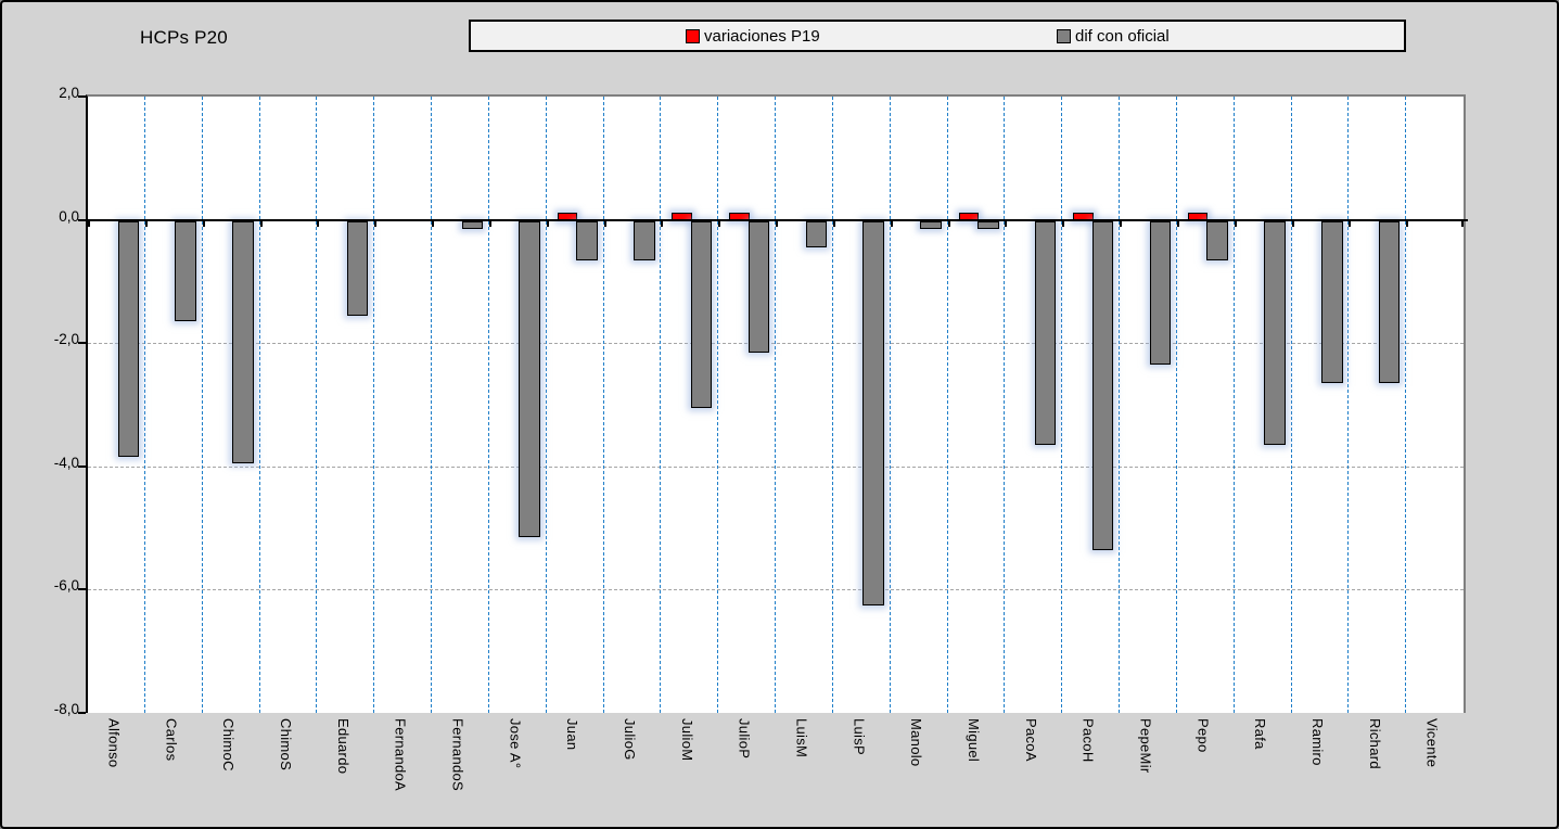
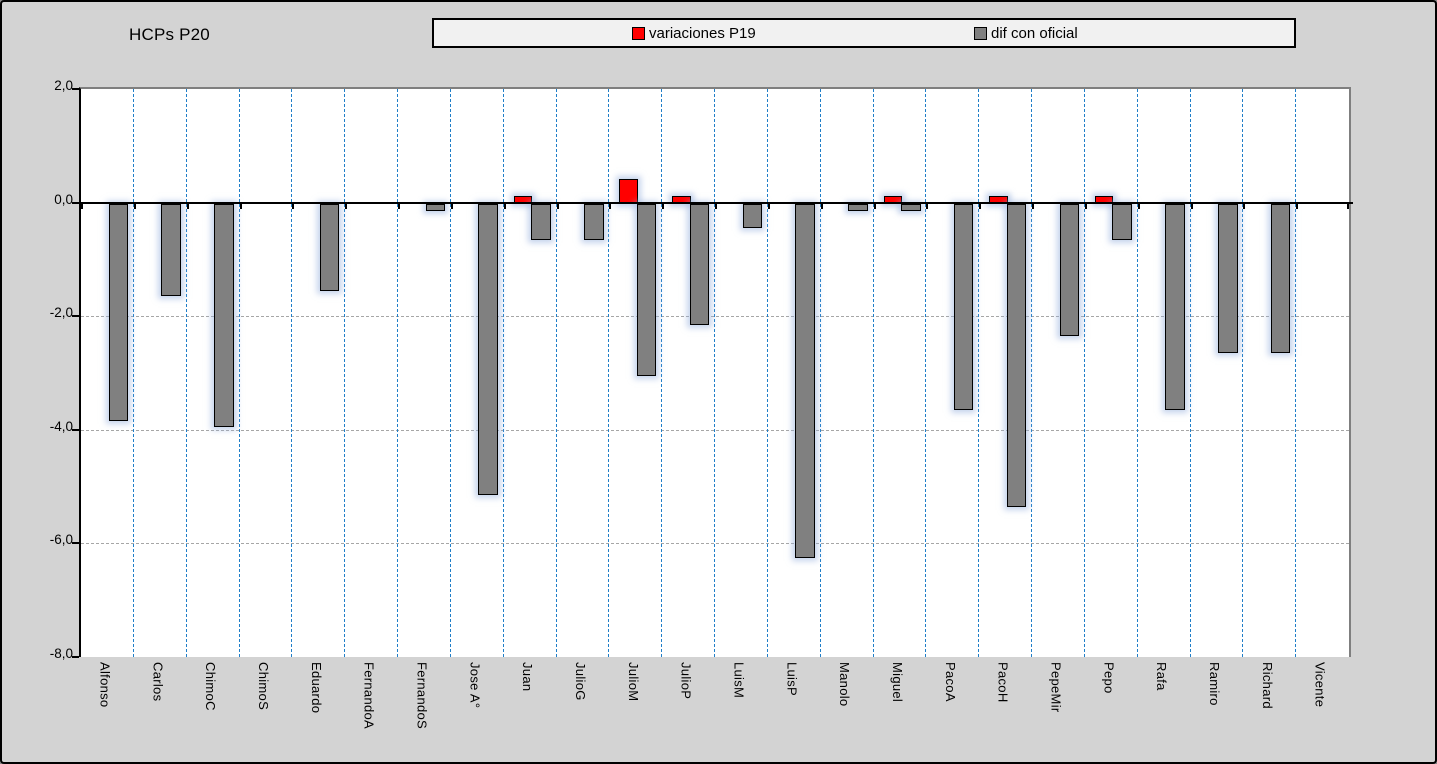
variaciones P19/JulioM: 0,1 -> 0,4
